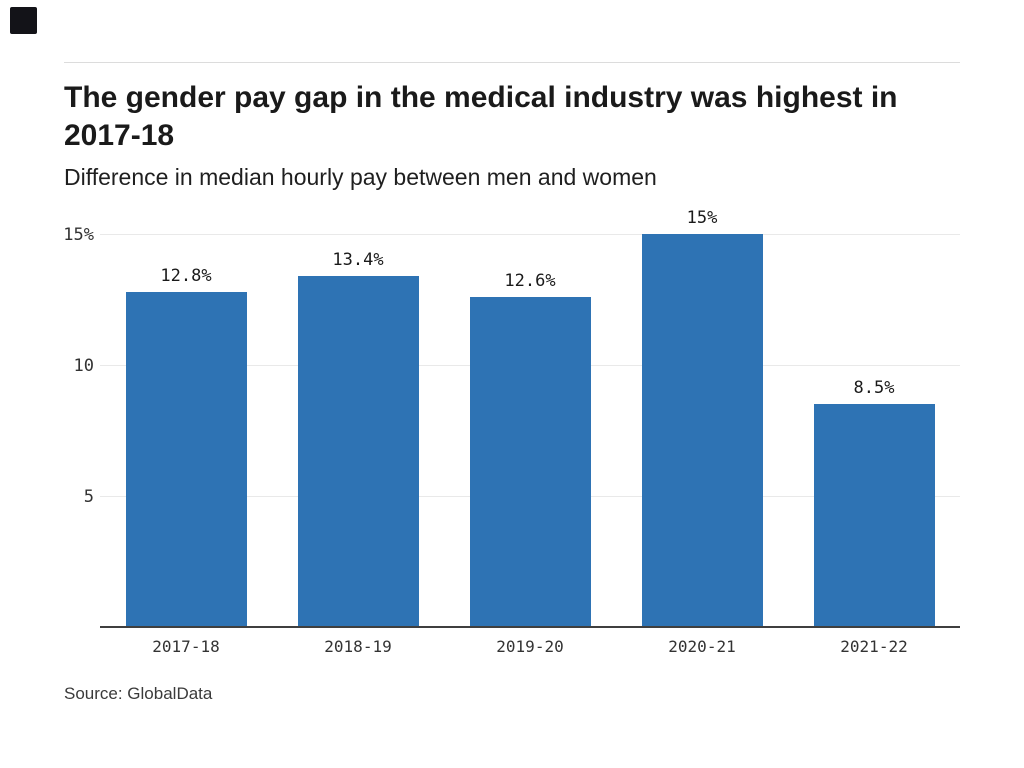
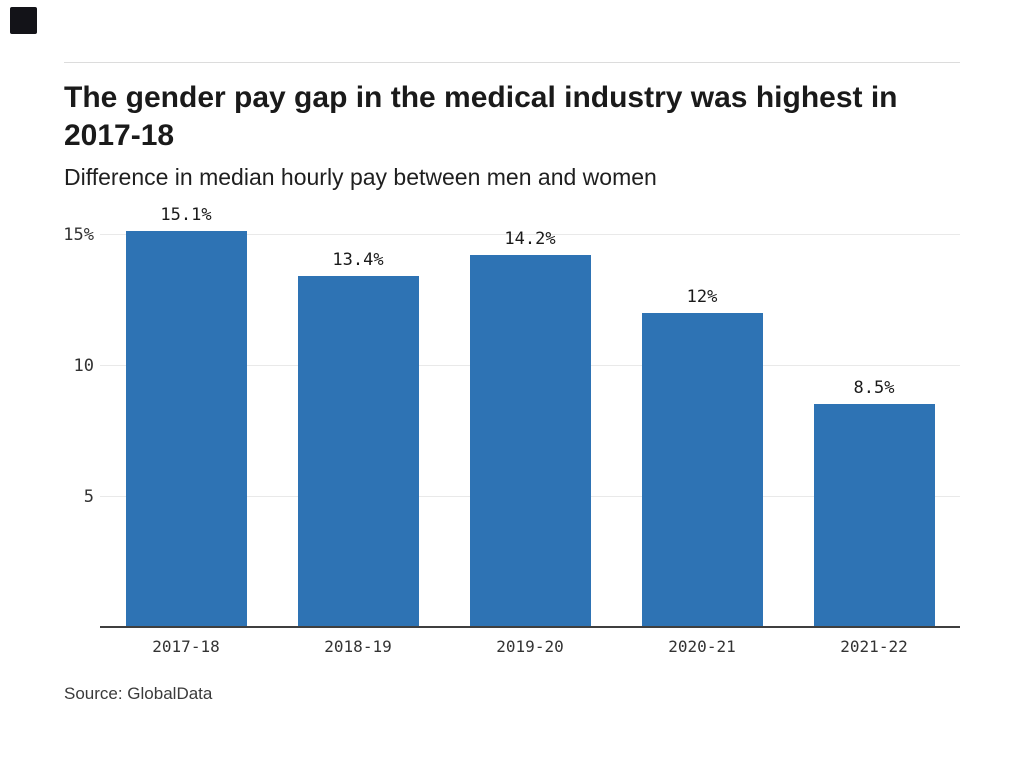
2017-18: 12.8% -> 15.1%
2019-20: 12.6% -> 14.2%
2020-21: 15% -> 12%
